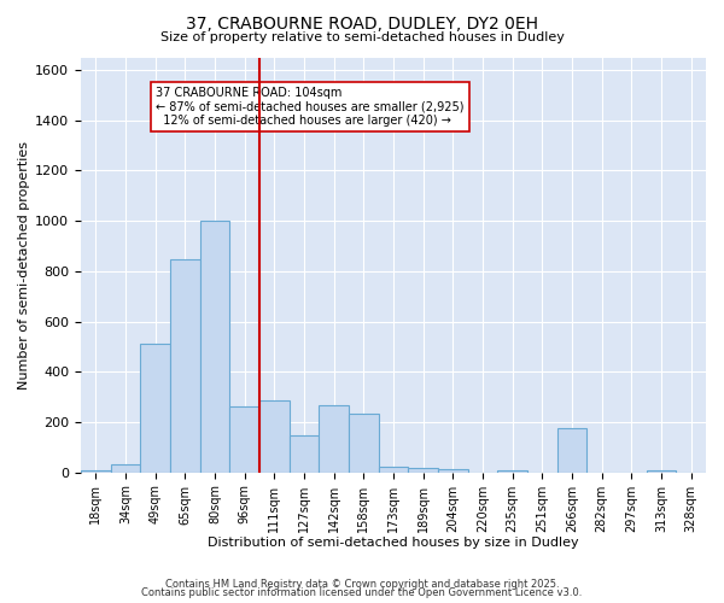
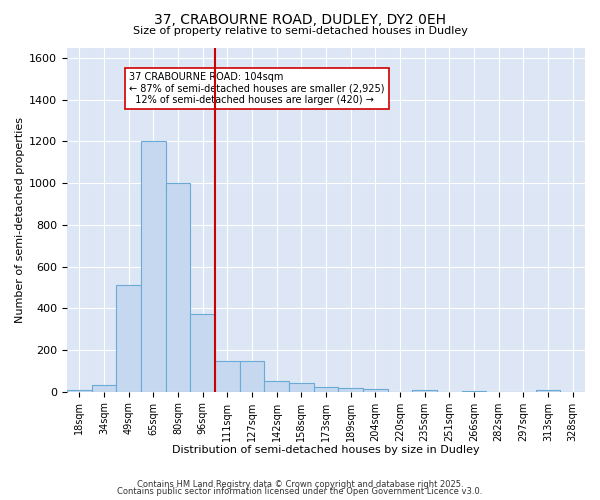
65sqm: 845 -> 1200
96sqm: 260 -> 375
111sqm: 285 -> 148
142sqm: 265 -> 50
158sqm: 235 -> 40
266sqm: 175 -> 5
